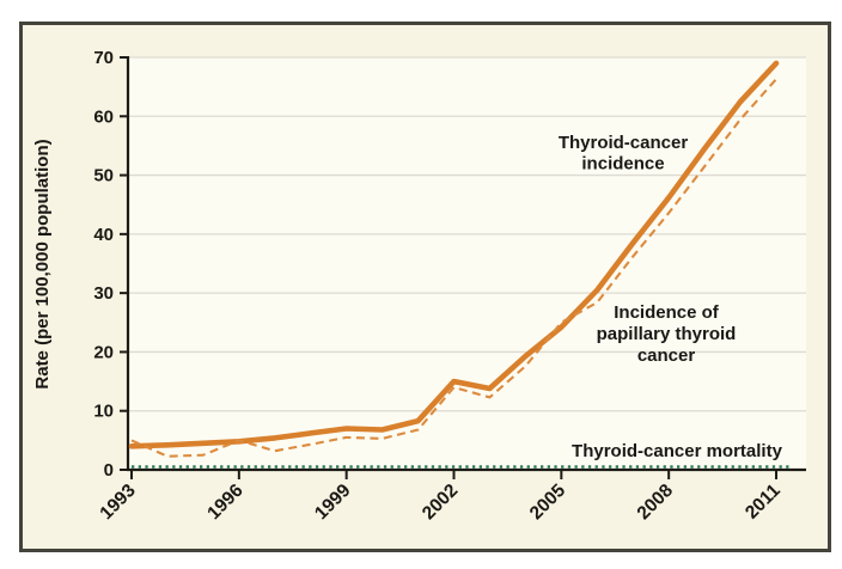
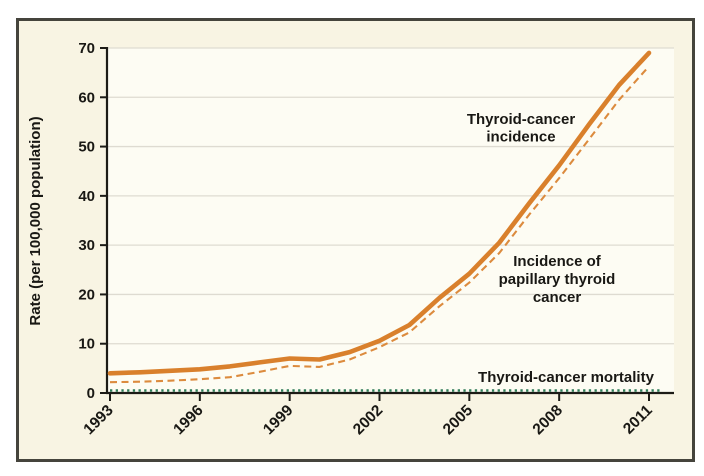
Incidence of papillary thyroid cancer/1993: 5 -> 2
Incidence of papillary thyroid cancer/1996: 5 -> 3
Thyroid-cancer incidence/2002: 15 -> 11
Incidence of papillary thyroid cancer/2002: 14 -> 9
Incidence of papillary thyroid cancer/2005: 25 -> 22
